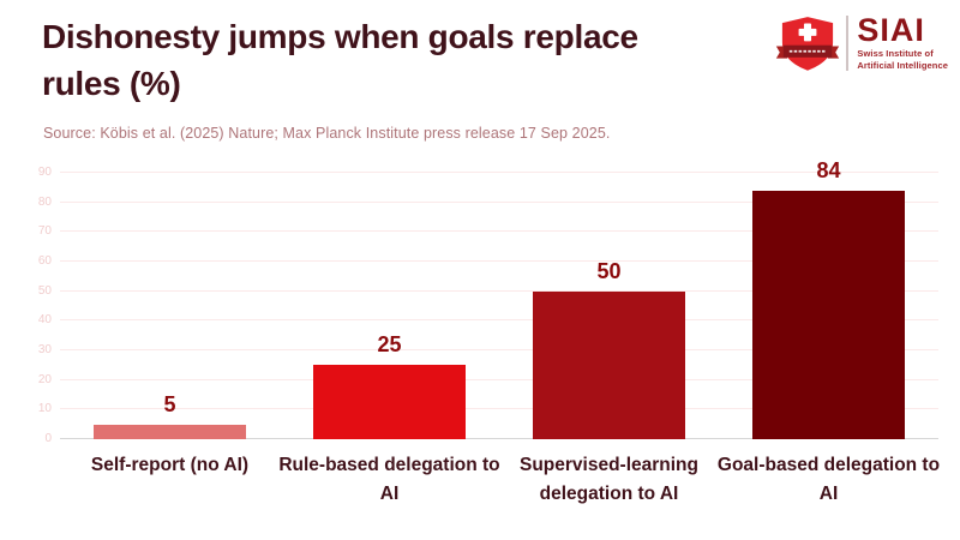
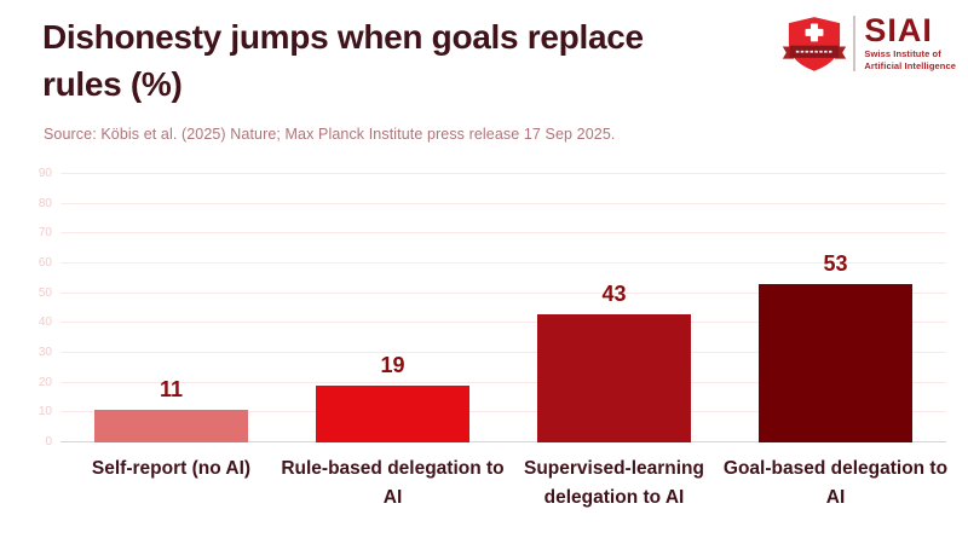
Self-report (no AI): 5 -> 11
Rule-based delegation to AI: 25 -> 19
Supervised-learning delegation to AI: 50 -> 43
Goal-based delegation to AI: 84 -> 53
